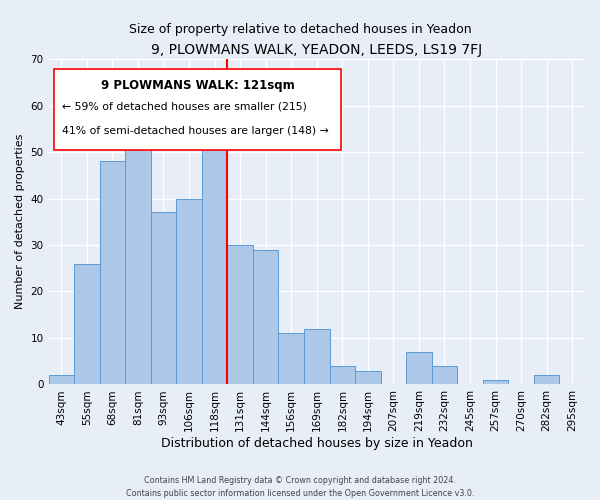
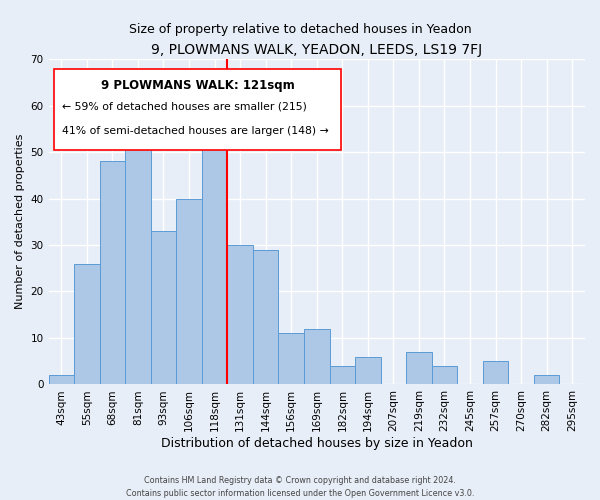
93sqm: 37 -> 33
194sqm: 3 -> 6
257sqm: 1 -> 5
